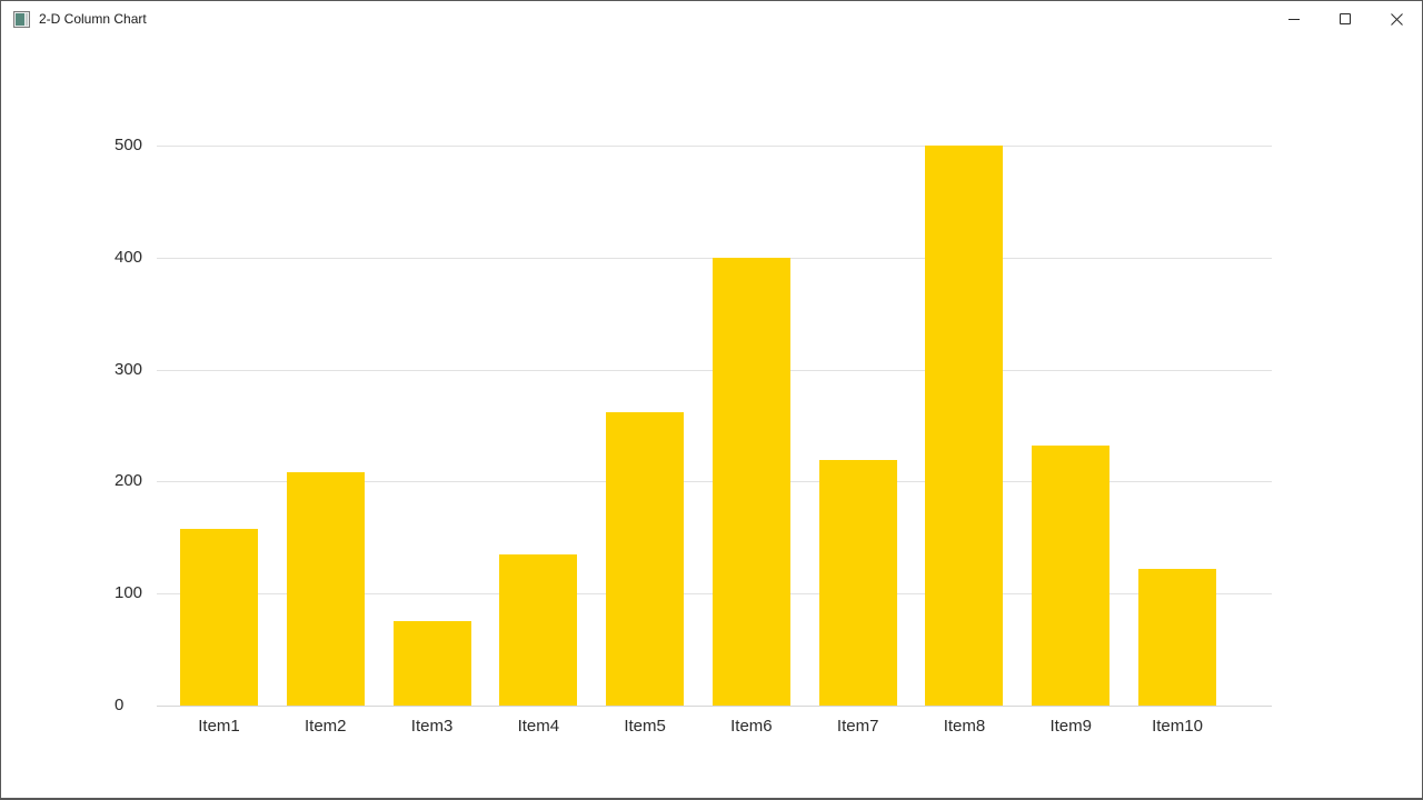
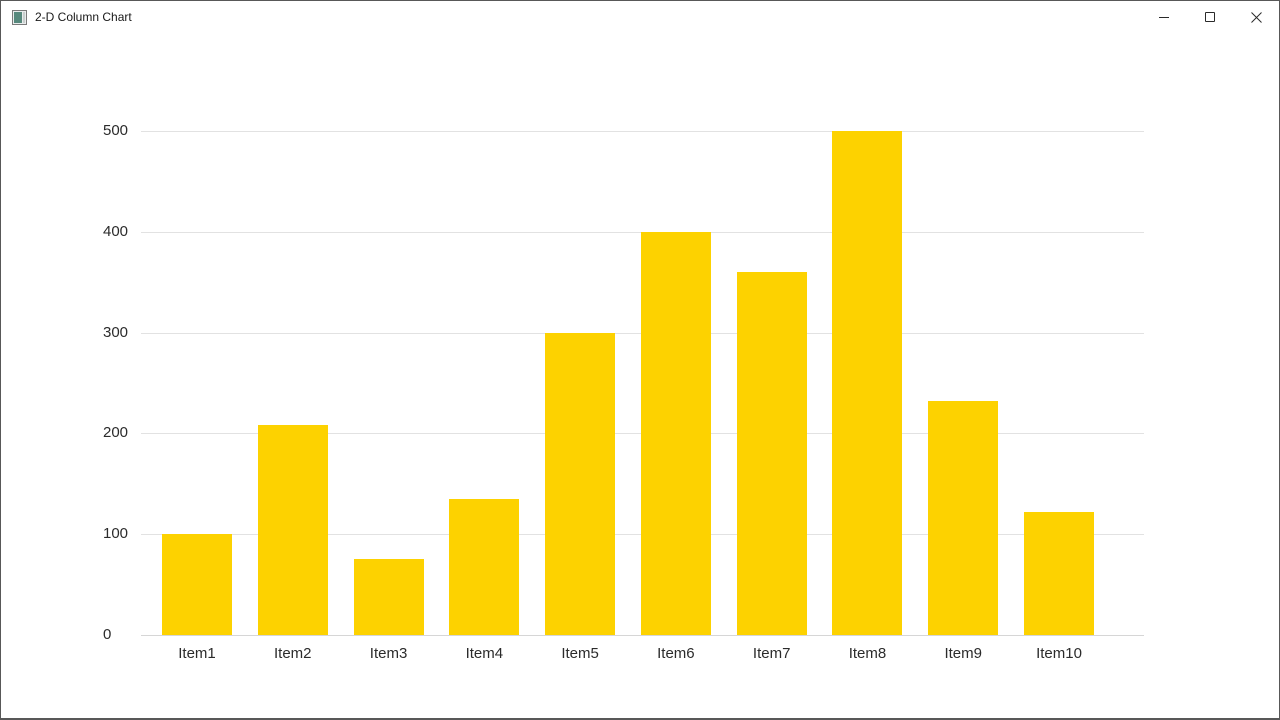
Item1: 158 -> 100
Item5: 262 -> 300
Item7: 219 -> 360
